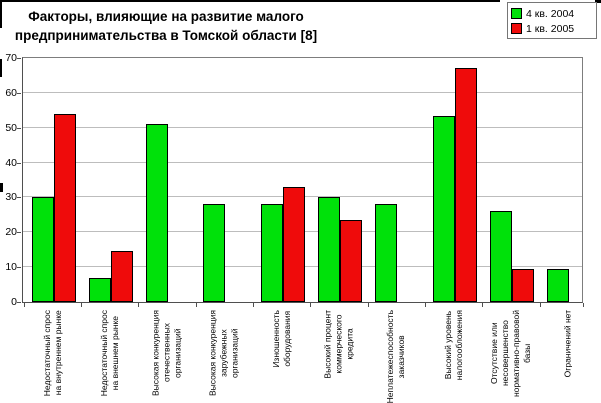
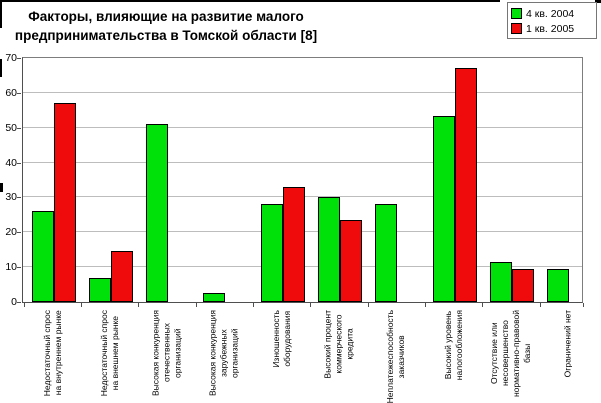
4 кв. 2004/Недостаточный спрос на внутреннем рынке: 30 -> 26
1 кв. 2005/Недостаточный спрос на внутреннем рынке: 54 -> 57
4 кв. 2004/Высокая конкуренция зарубежных организаций: 28 -> 2
4 кв. 2004/Отсутствие или несовершенство нормативно-правовой базы: 26 -> 12
